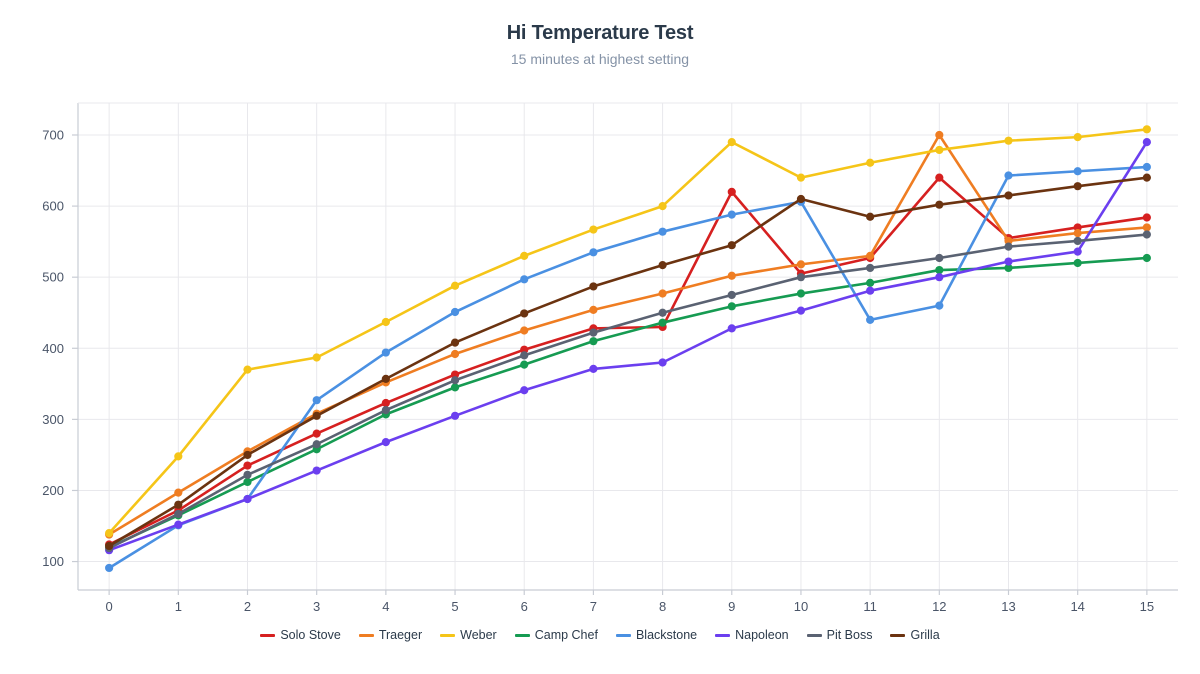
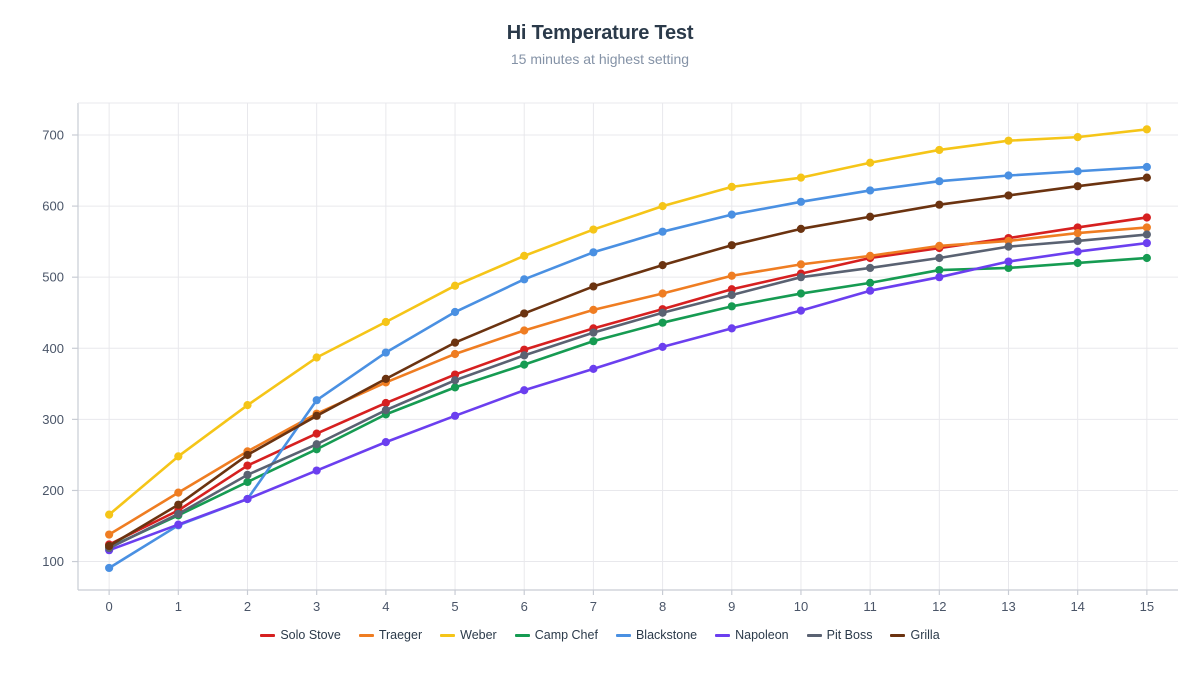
Weber/0: 140 -> 170
Weber/2: 370 -> 320
Solo Stove/8: 430 -> 460
Napoleon/8: 380 -> 400
Solo Stove/9: 620 -> 480
Weber/9: 690 -> 630
Grilla/10: 610 -> 570
Blackstone/11: 440 -> 620
Solo Stove/12: 640 -> 540
Traeger/12: 700 -> 540
Blackstone/12: 460 -> 640
Napoleon/15: 690 -> 550
